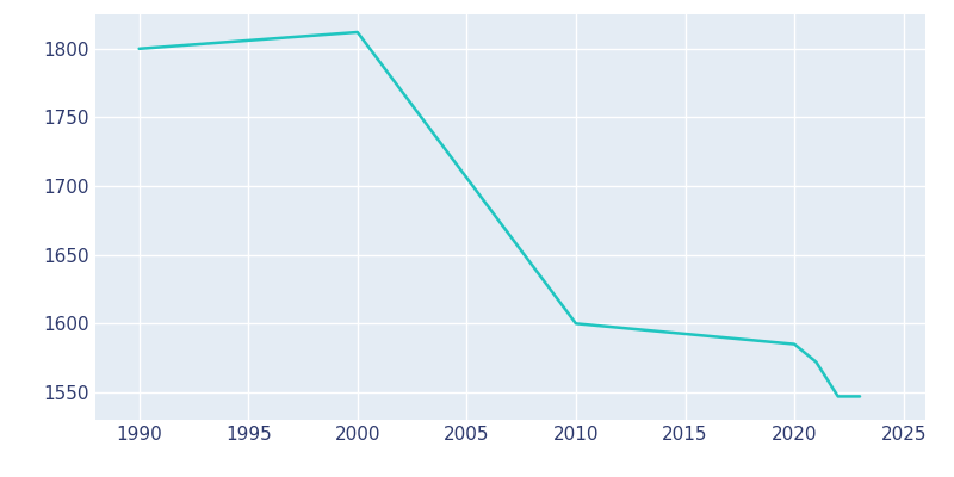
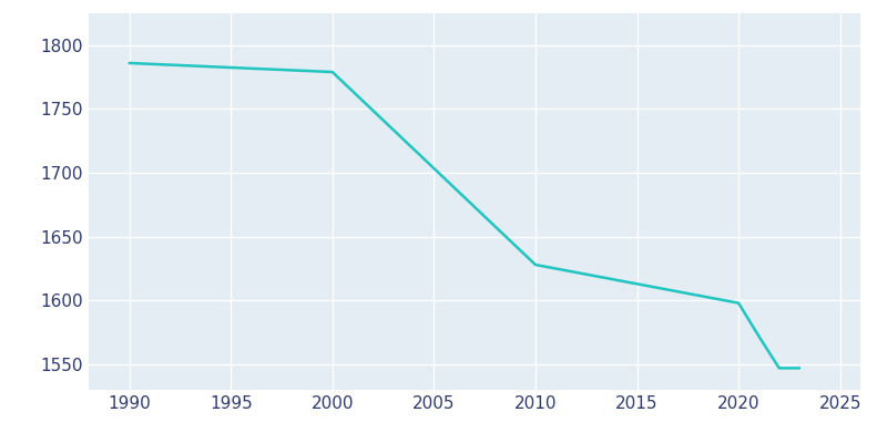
1990: 1800 -> 1786
2000: 1812 -> 1779
2010: 1600 -> 1628
2020: 1585 -> 1598
